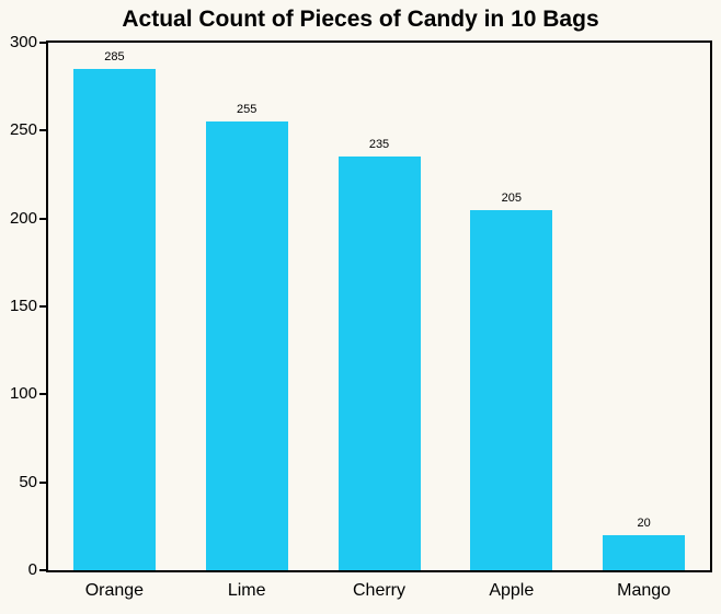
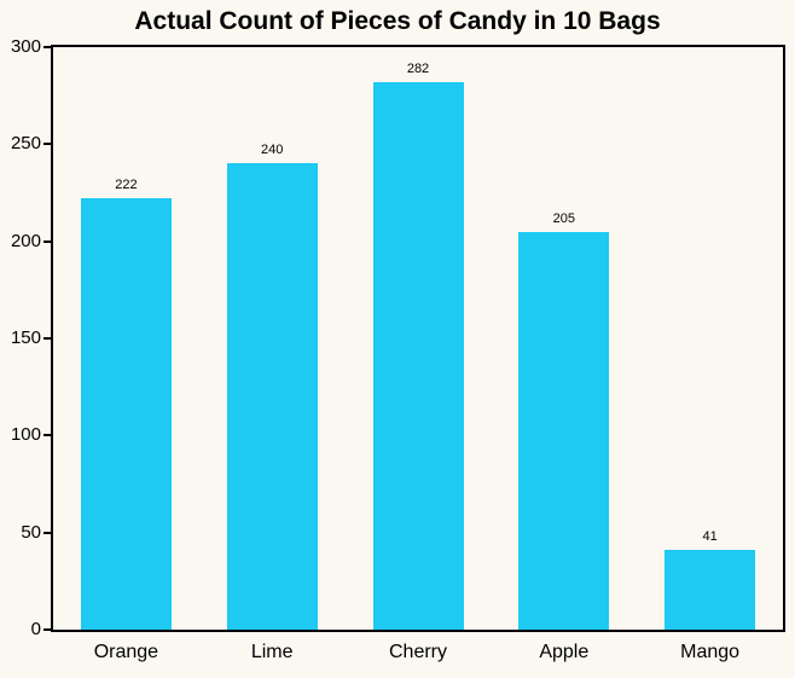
Orange: 285 -> 222
Lime: 255 -> 240
Cherry: 235 -> 282
Mango: 20 -> 41
